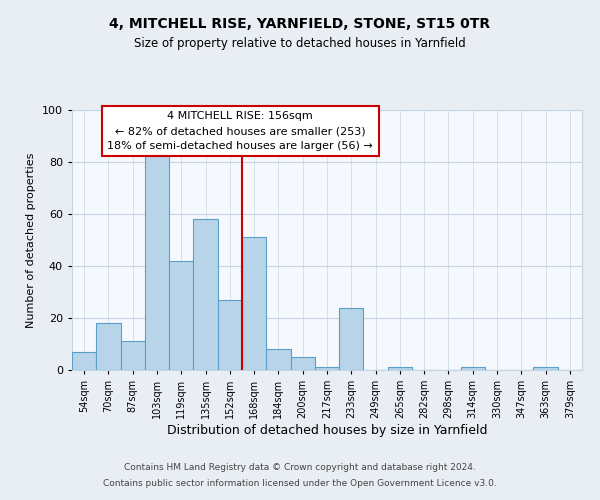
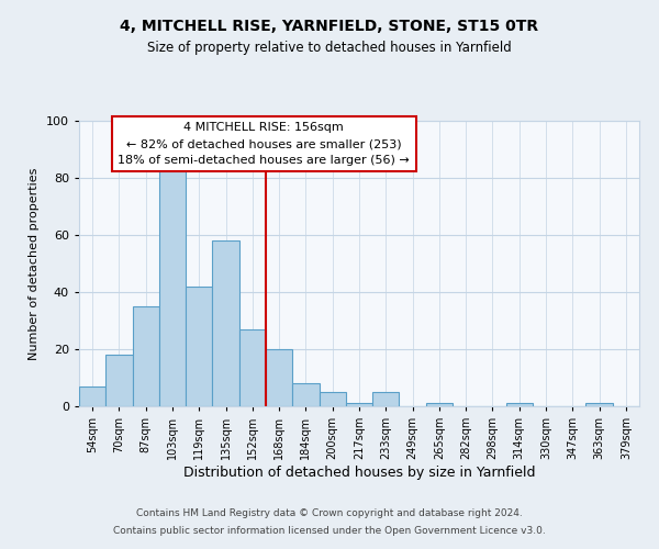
87sqm: 11 -> 35
168sqm: 51 -> 20
233sqm: 24 -> 5
